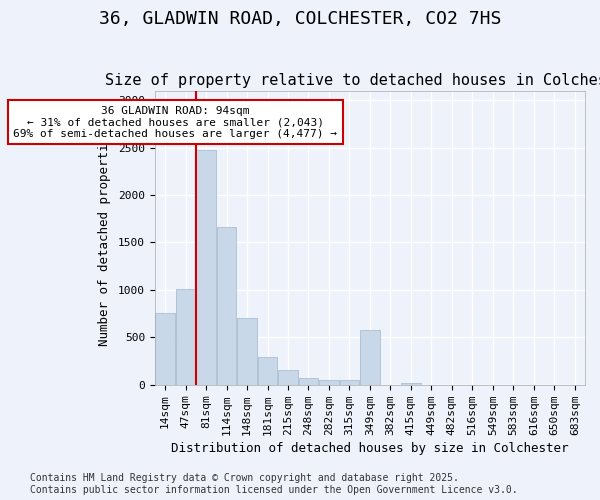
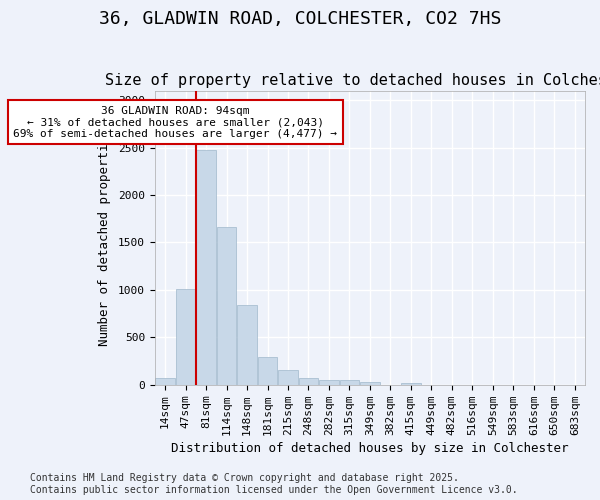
14sqm: 760 -> 80
148sqm: 700 -> 840
349sqm: 580 -> 40
